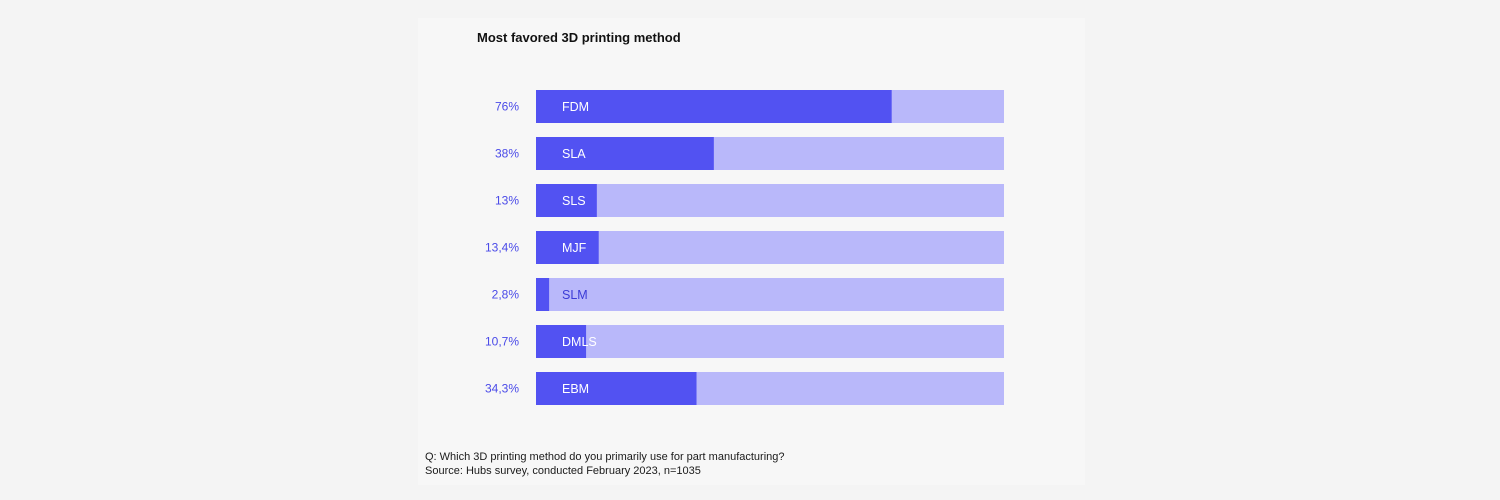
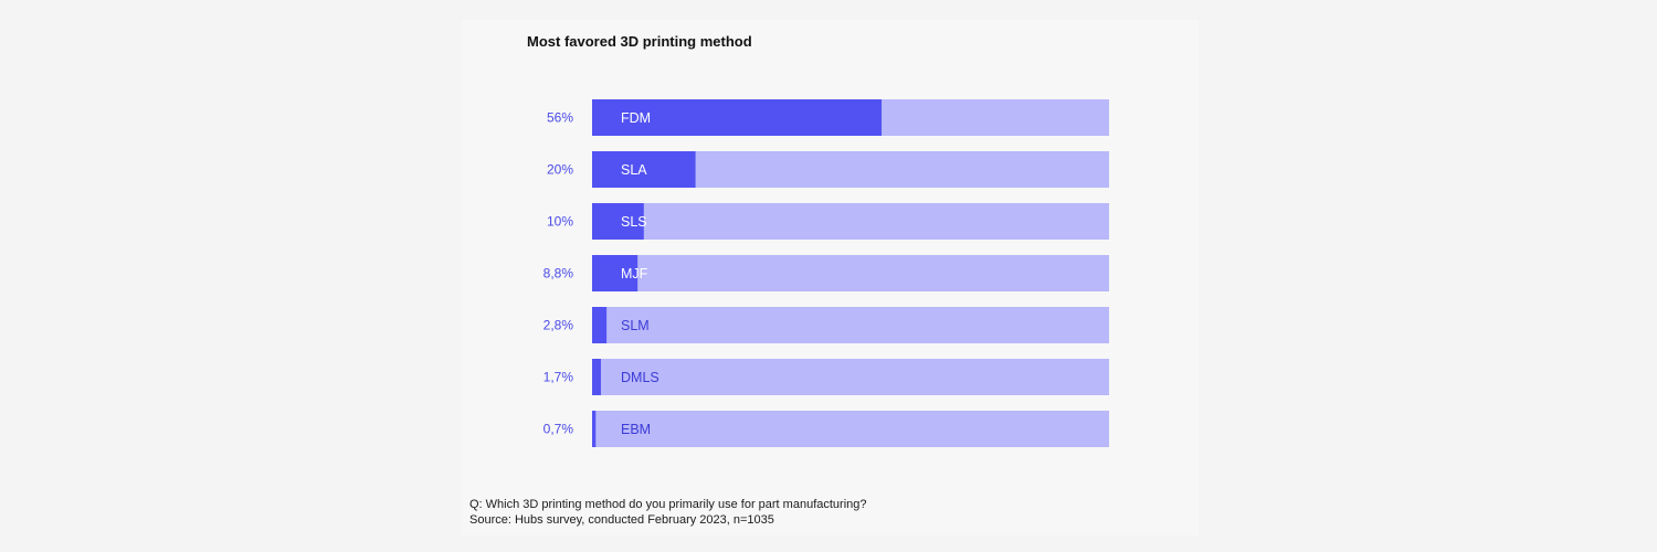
FDM: 76% -> 56%
SLA: 38% -> 20%
SLS: 13% -> 10%
MJF: 13,4% -> 8,8%
DMLS: 10,7% -> 1,7%
EBM: 34,3% -> 0,7%
